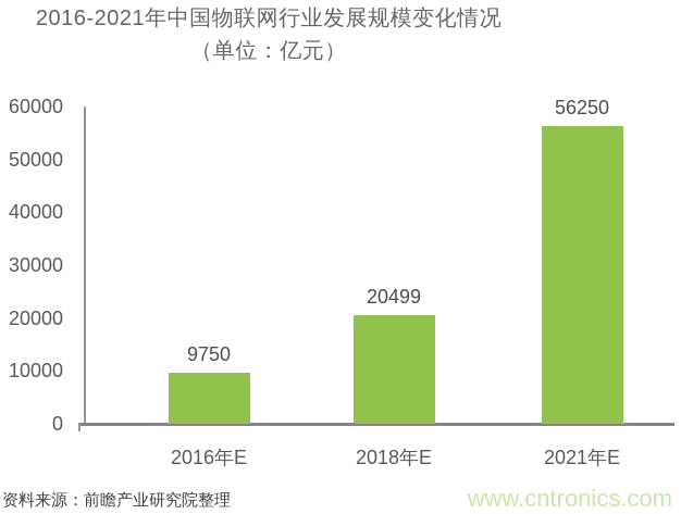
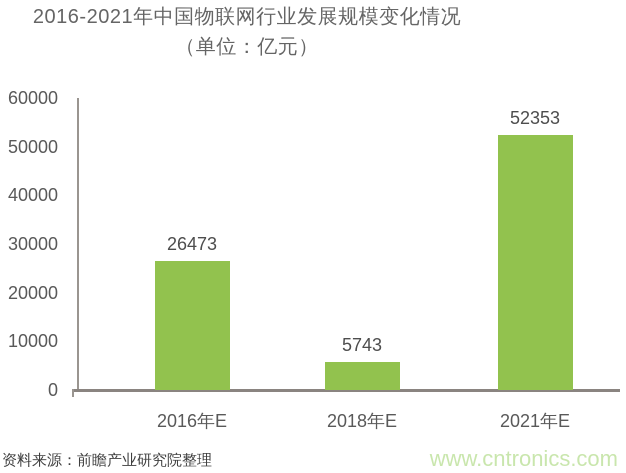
2016年E: 9750 -> 26473
2018年E: 20499 -> 5743
2021年E: 56250 -> 52353
